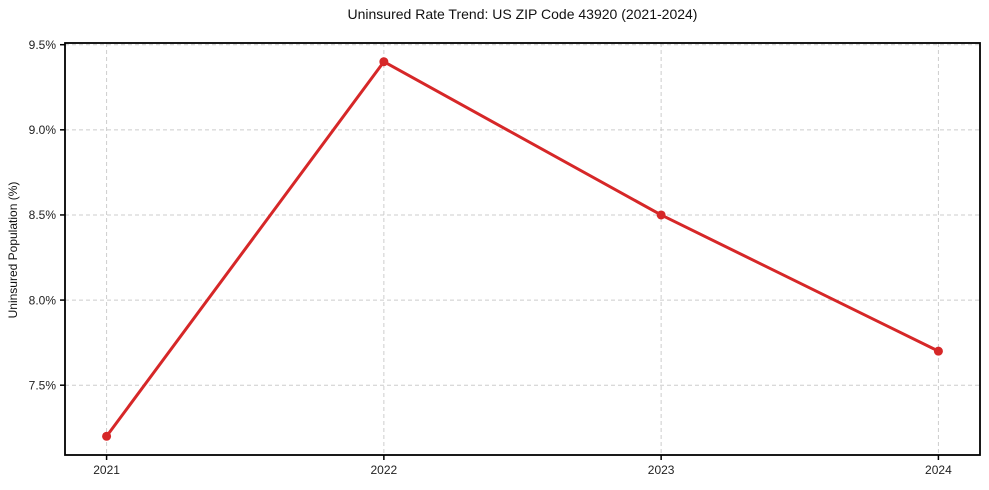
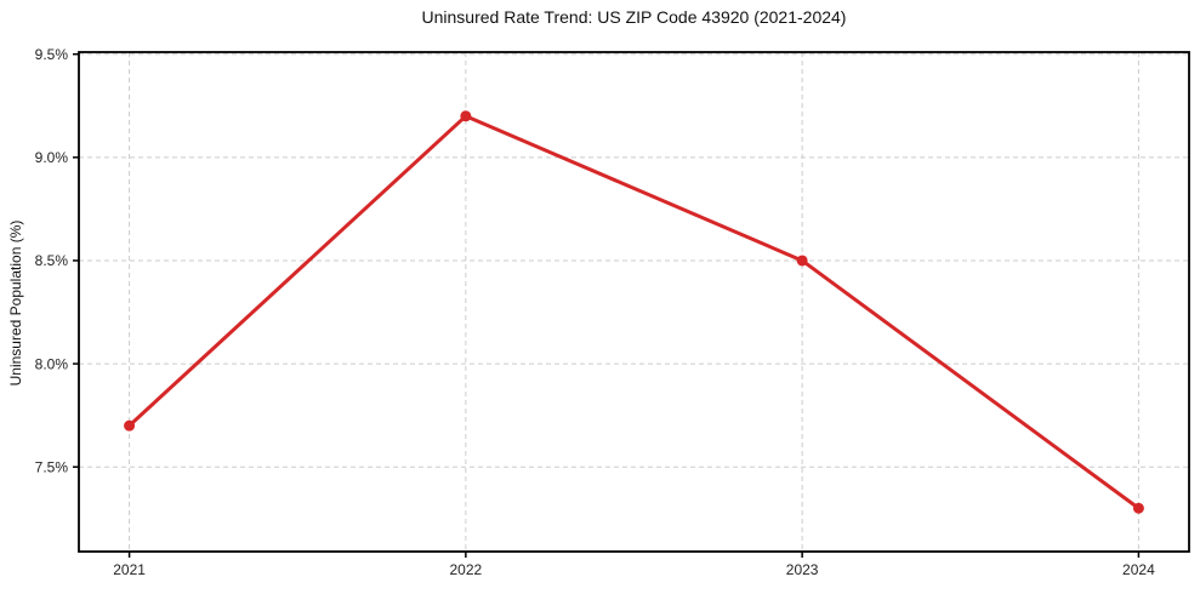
2021: 7.2% -> 7.7%
2022: 9.4% -> 9.2%
2024: 7.7% -> 7.3%
